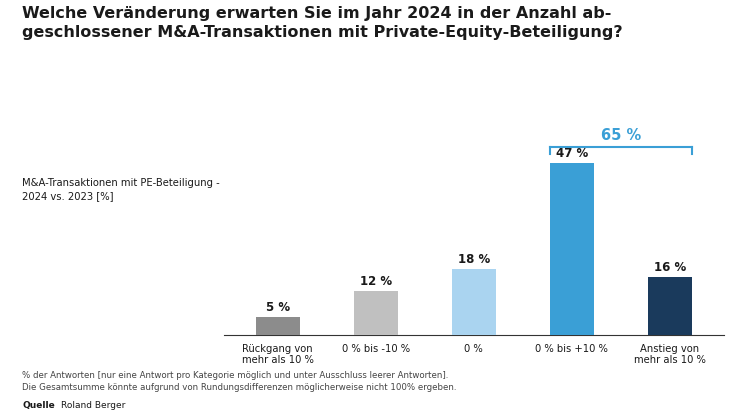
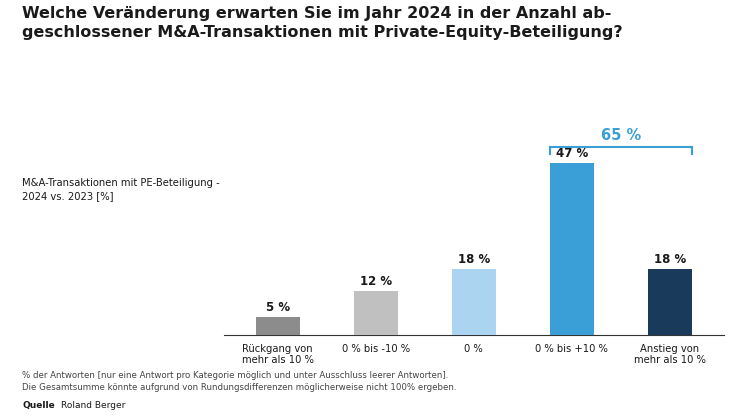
Anstieg von mehr als 10 %: 16 -> 18
